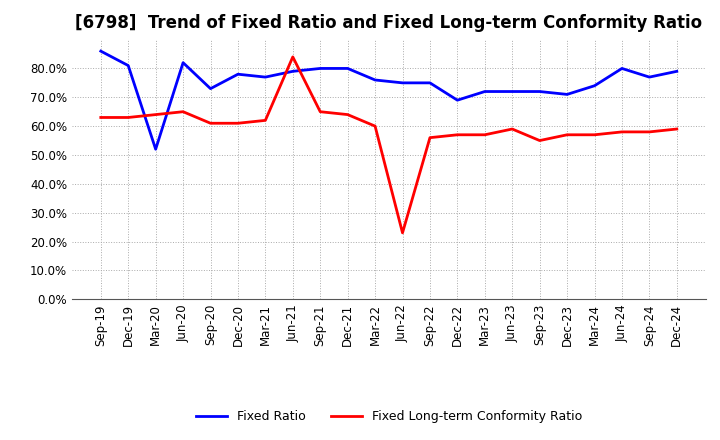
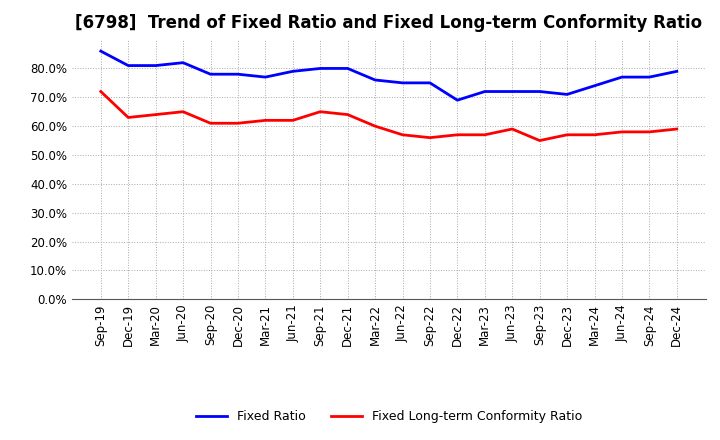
Fixed Long-term Conformity Ratio/Sep-19: 63% -> 72%
Fixed Ratio/Mar-20: 52% -> 81%
Fixed Ratio/Sep-20: 73% -> 78%
Fixed Long-term Conformity Ratio/Jun-21: 84% -> 62%
Fixed Long-term Conformity Ratio/Jun-22: 23% -> 57%
Fixed Ratio/Jun-24: 80% -> 77%
